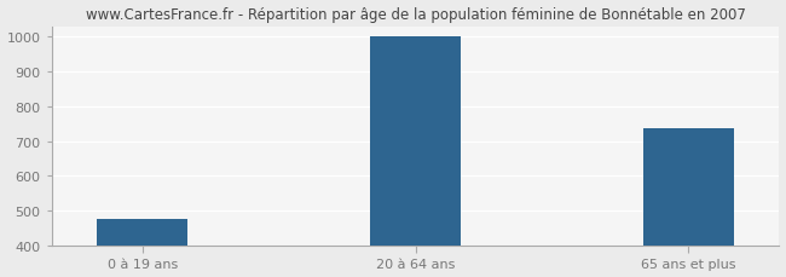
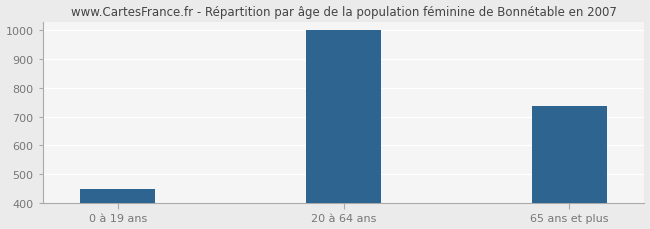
0 à 19 ans: 475 -> 450
